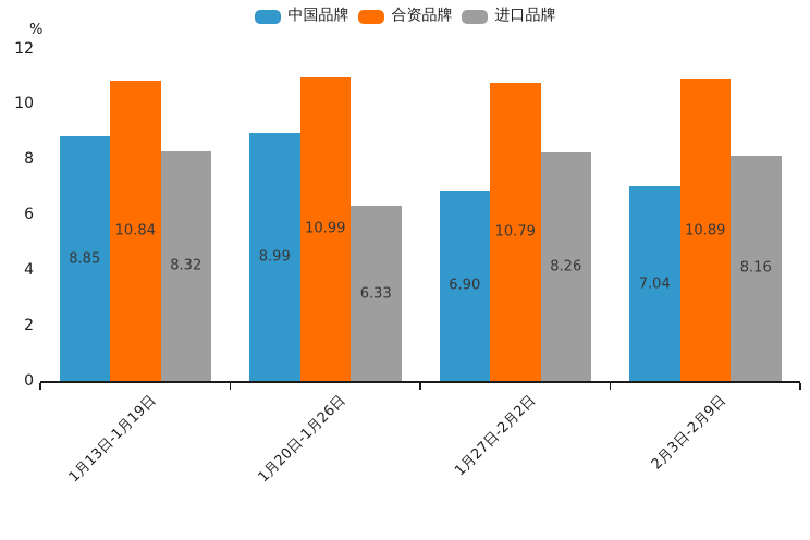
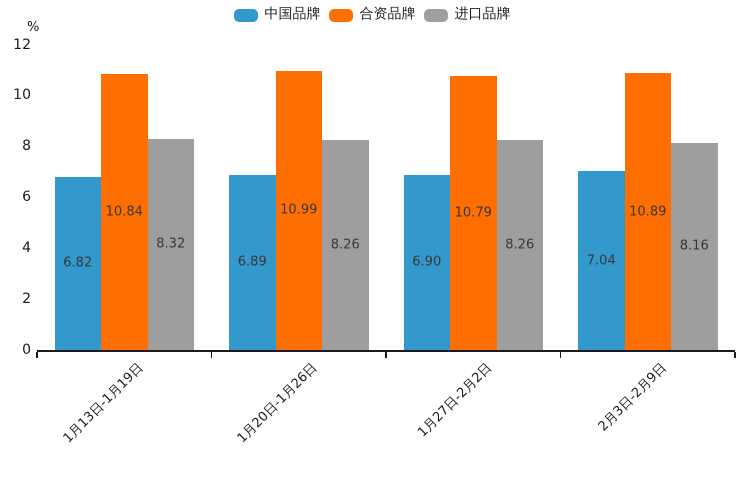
中国品牌/1月13日-1月19日: 8.85 -> 6.82
中国品牌/1月20日-1月26日: 8.99 -> 6.89
进口品牌/1月20日-1月26日: 6.33 -> 8.26
